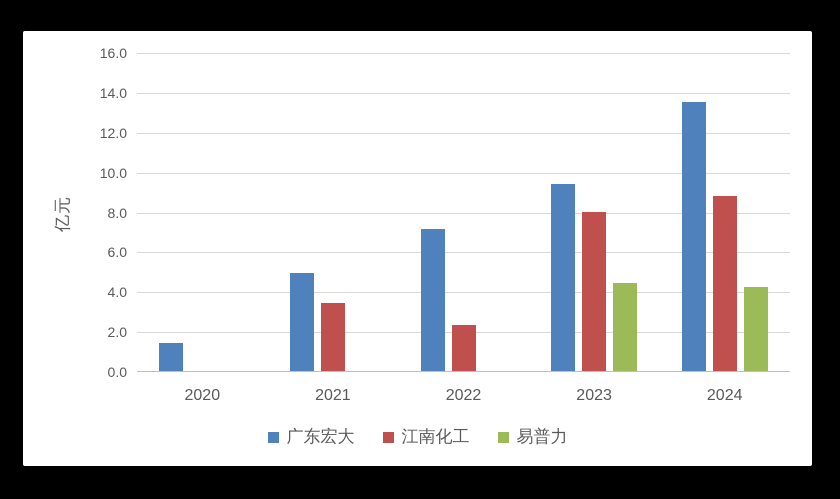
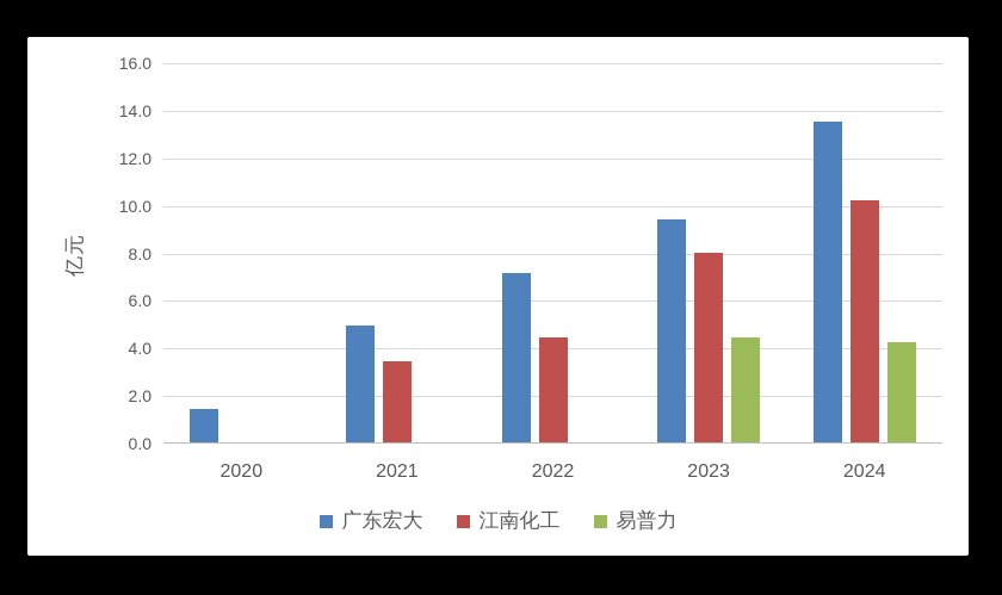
江南化工/2022: 2.3 -> 4.4
江南化工/2024: 8.8 -> 10.2
